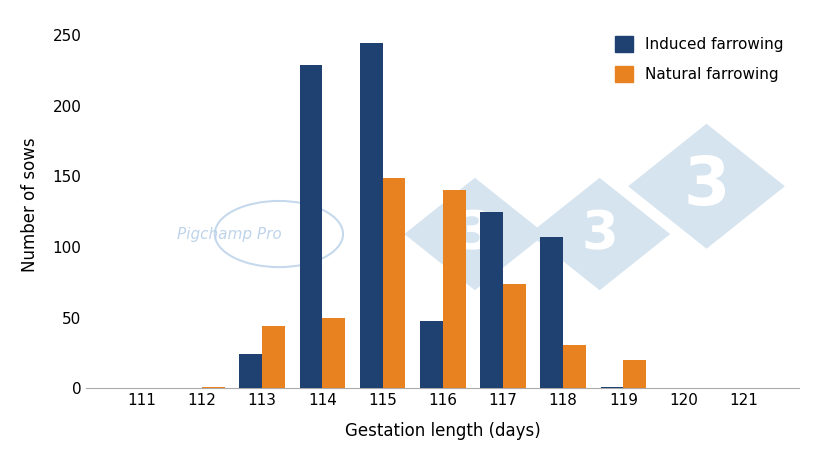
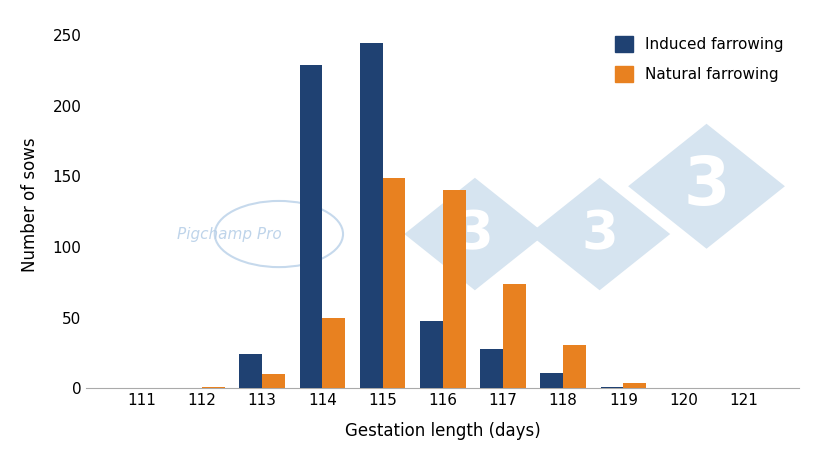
Natural farrowing/113: 44 -> 10
Induced farrowing/117: 125 -> 28
Induced farrowing/118: 107 -> 11
Natural farrowing/119: 20 -> 4
